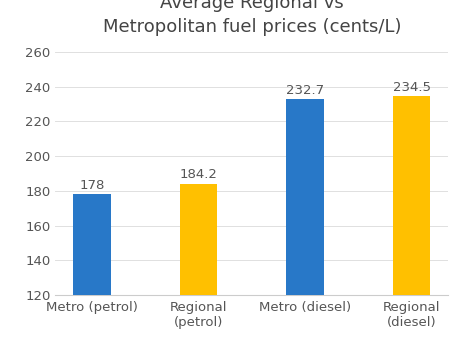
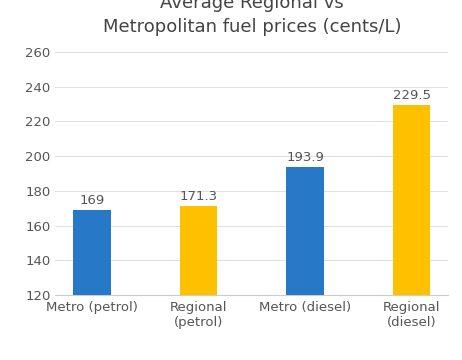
Metro (petrol): 178 -> 169
Regional (petrol): 184.2 -> 171.3
Metro (diesel): 232.7 -> 193.9
Regional (diesel): 234.5 -> 229.5
